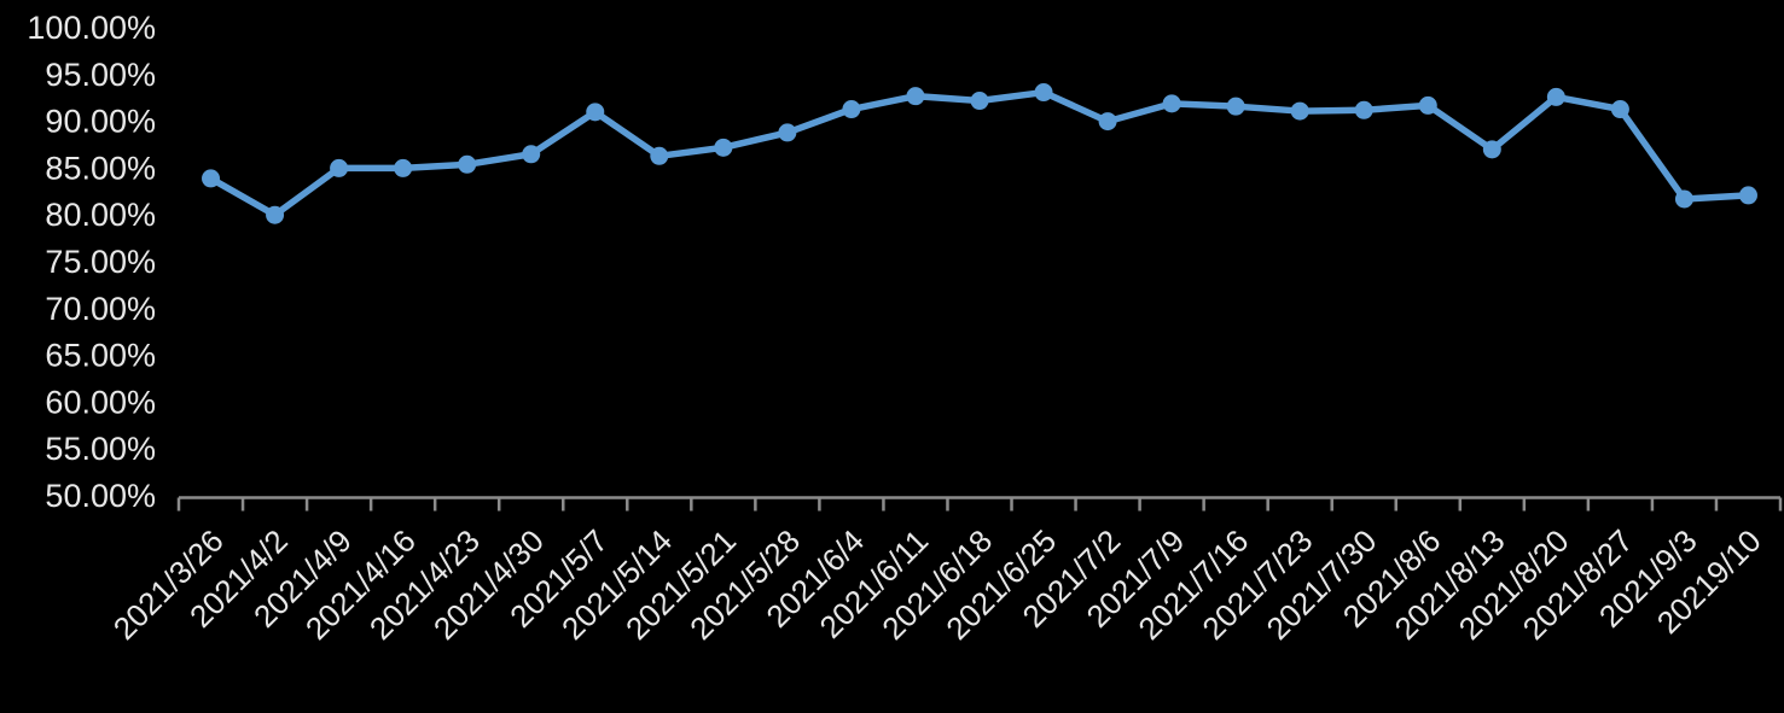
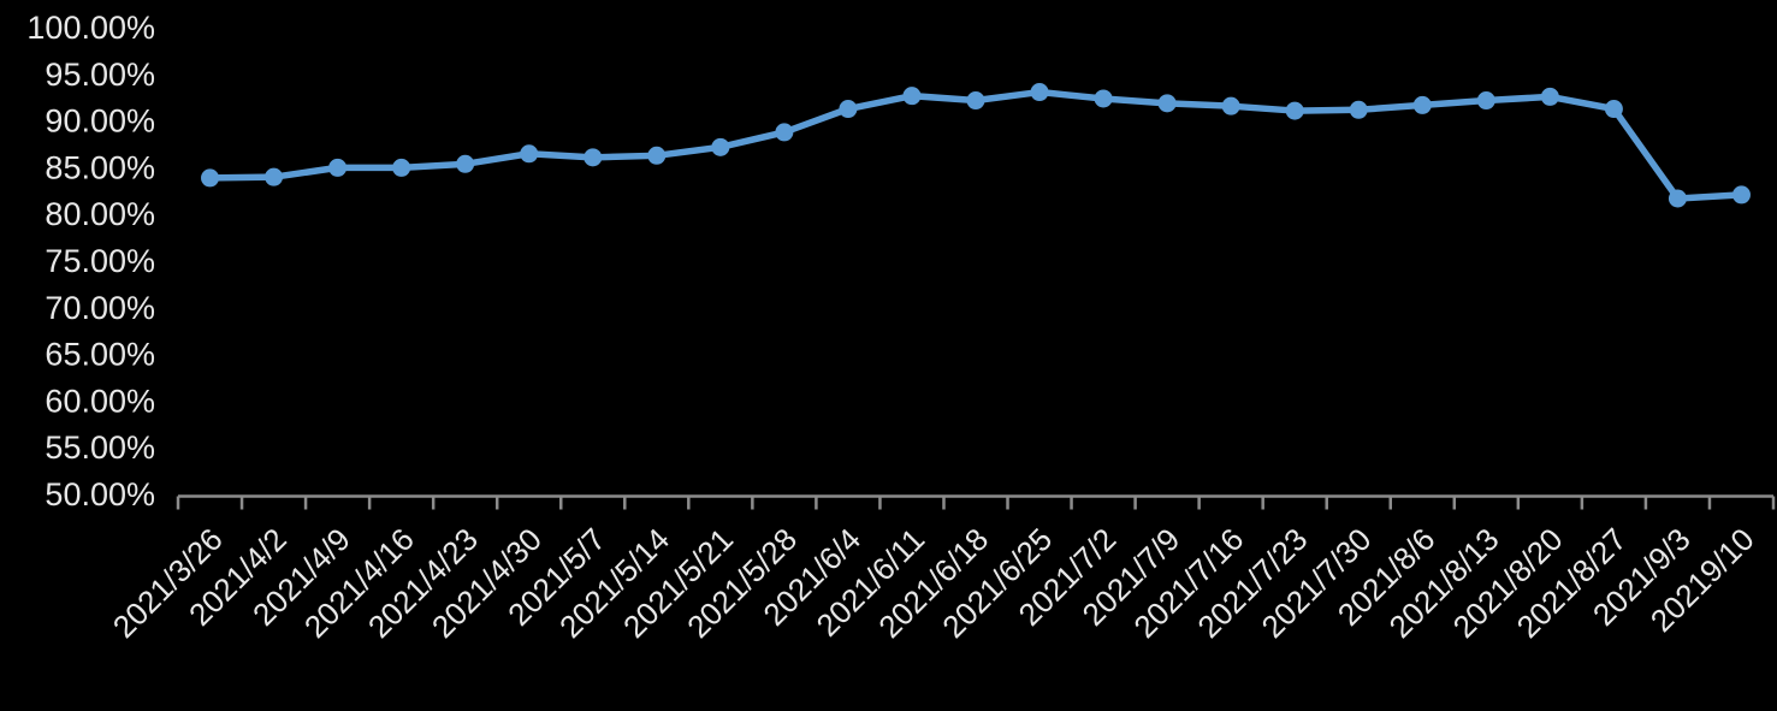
2021/4/2: 80% -> 84%
2021/5/7: 91% -> 86%
2021/7/2: 90% -> 92%
2021/8/13: 87% -> 92%
